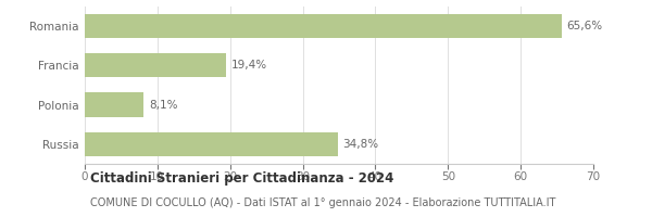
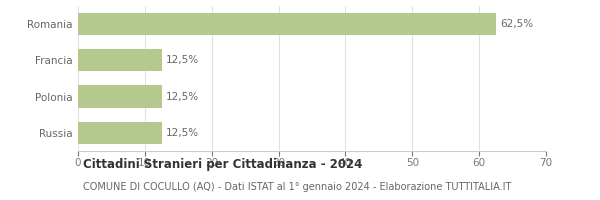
Romania: 65,6% -> 62,5%
Francia: 19,4% -> 12,5%
Polonia: 8,1% -> 12,5%
Russia: 34,8% -> 12,5%
